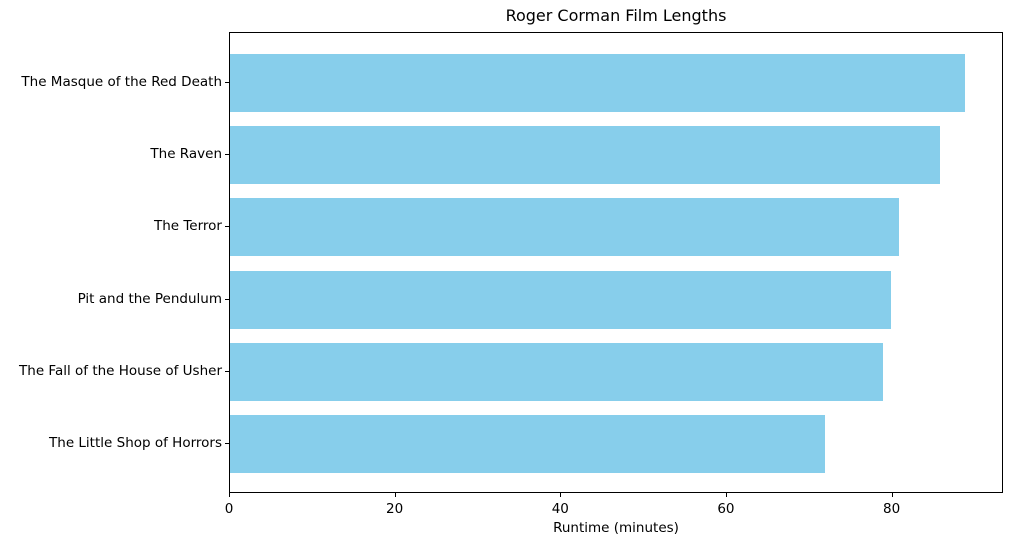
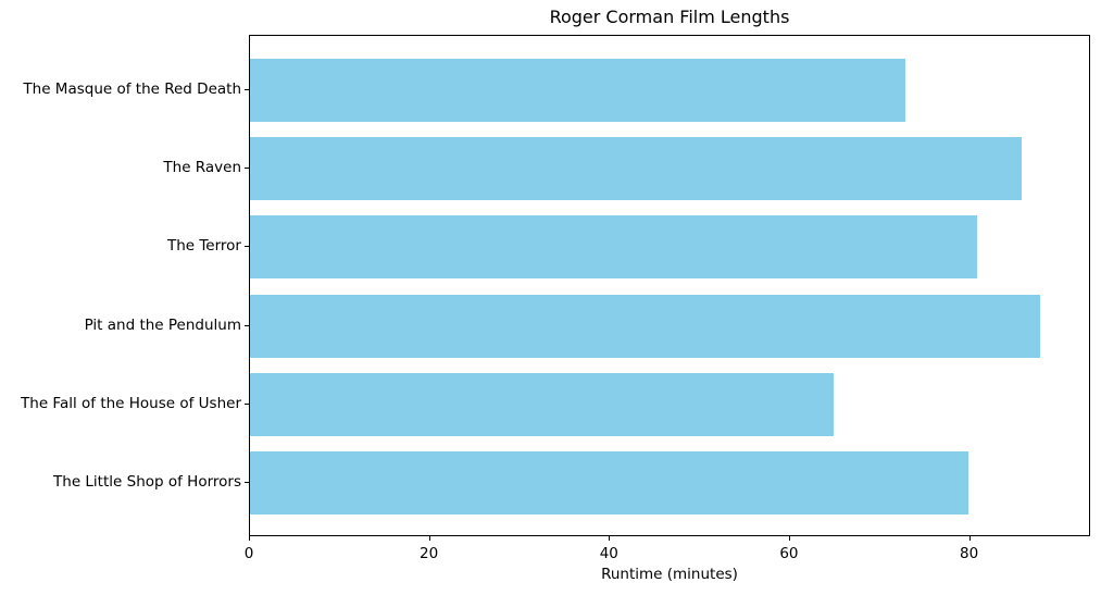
The Masque of the Red Death: 89 -> 73
Pit and the Pendulum: 80 -> 88
The Fall of the House of Usher: 79 -> 65
The Little Shop of Horrors: 72 -> 80
